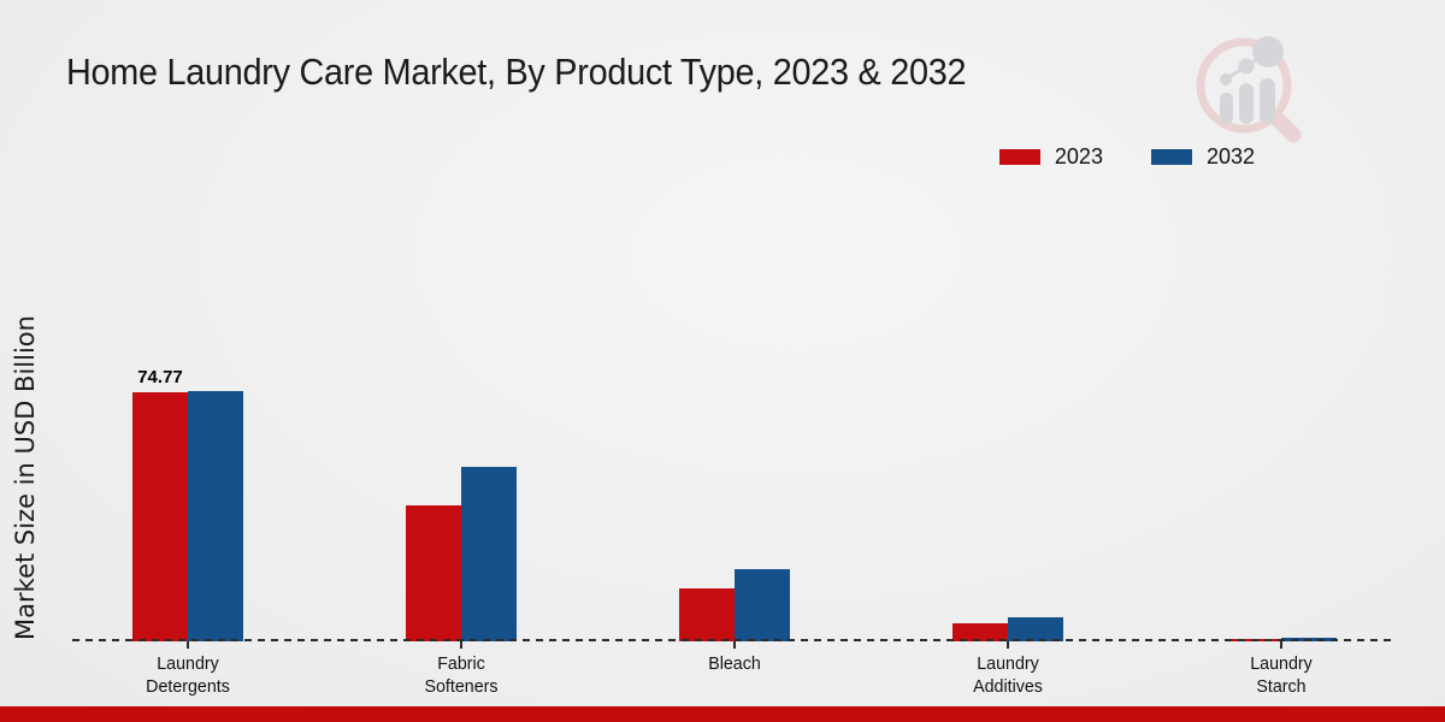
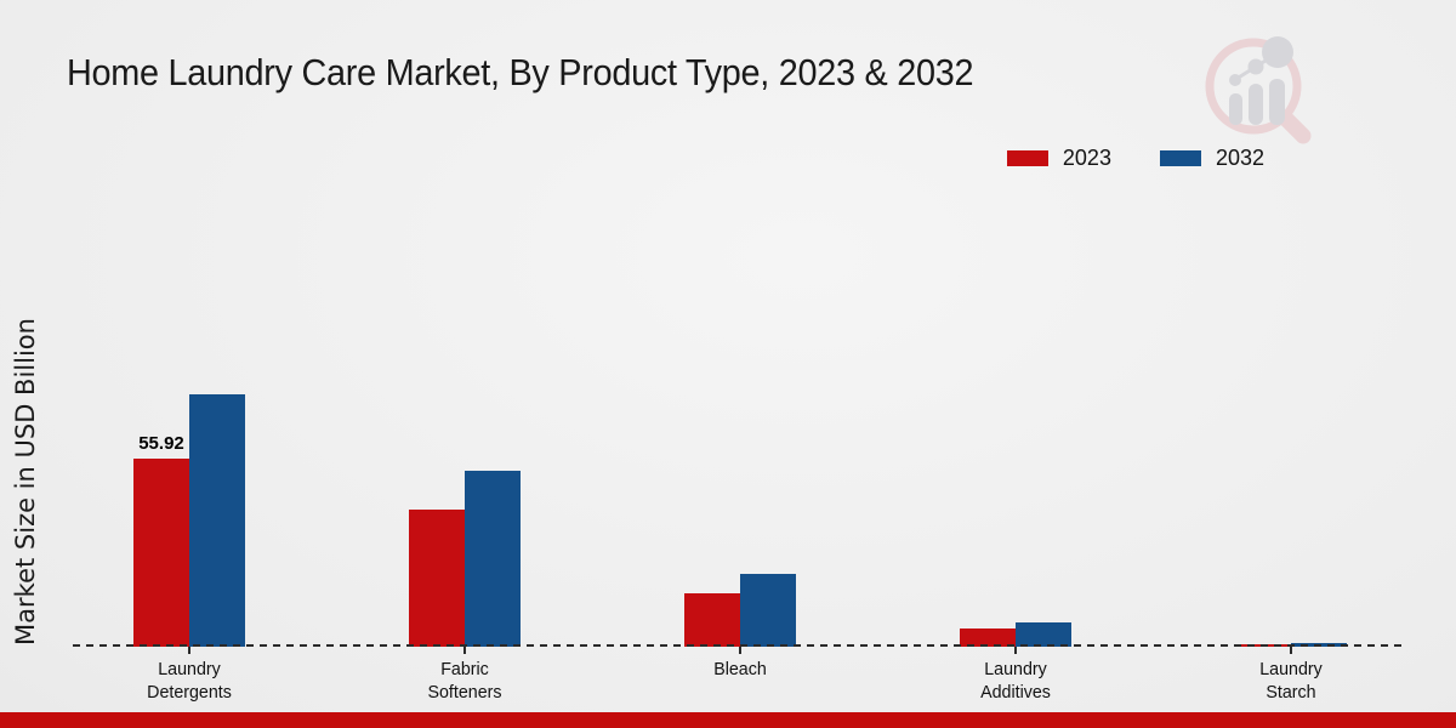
2023/Laundry Detergents: 74.77 -> 55.92
